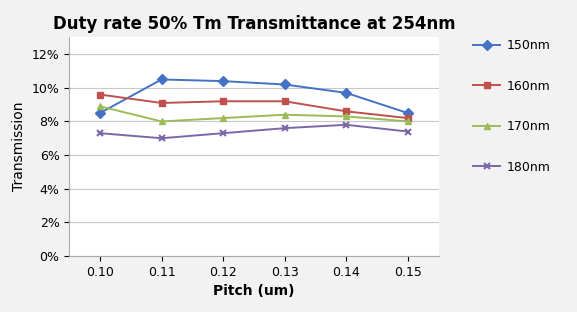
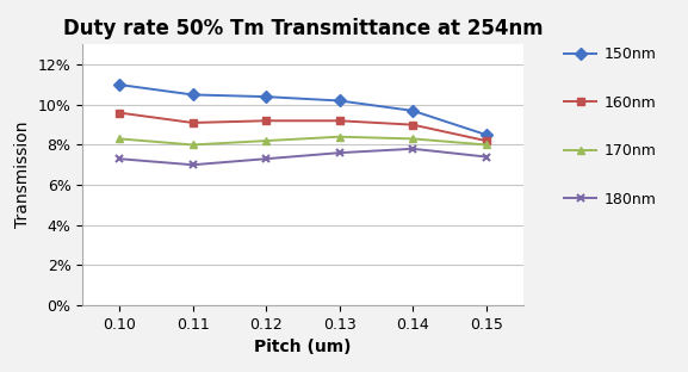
150nm/0.10: 8.5% -> 11.0%
170nm/0.10: 8.9% -> 8.3%
160nm/0.14: 8.6% -> 9.0%
